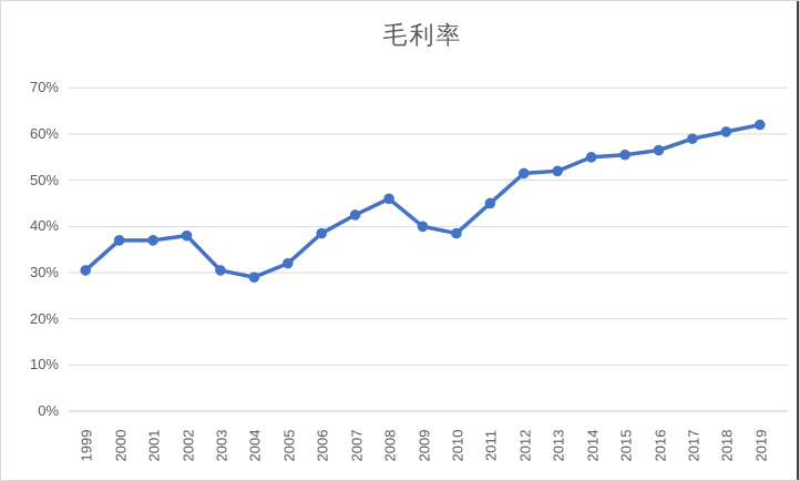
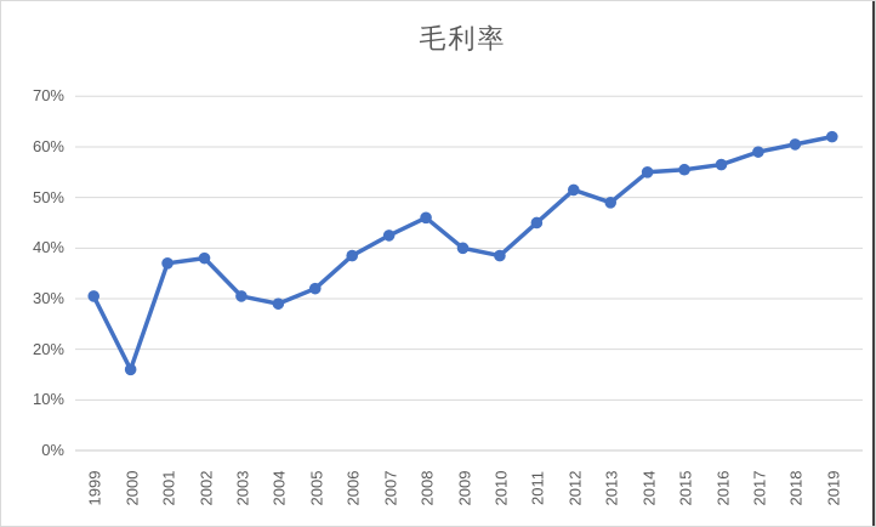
2000: 37% -> 16%
2013: 52% -> 49%
